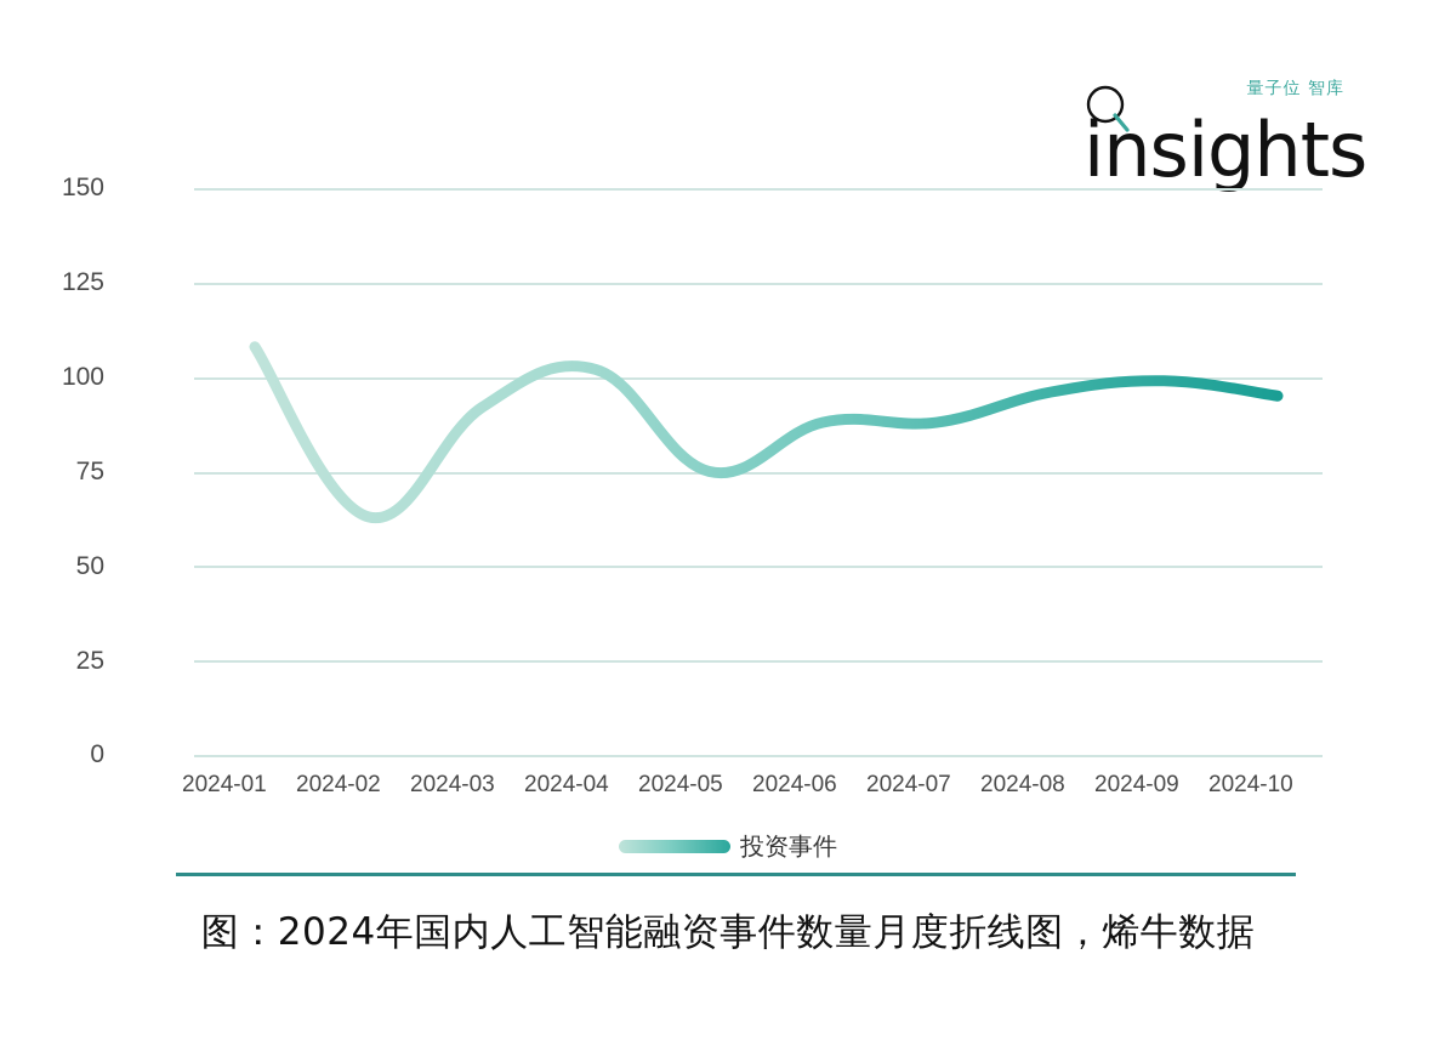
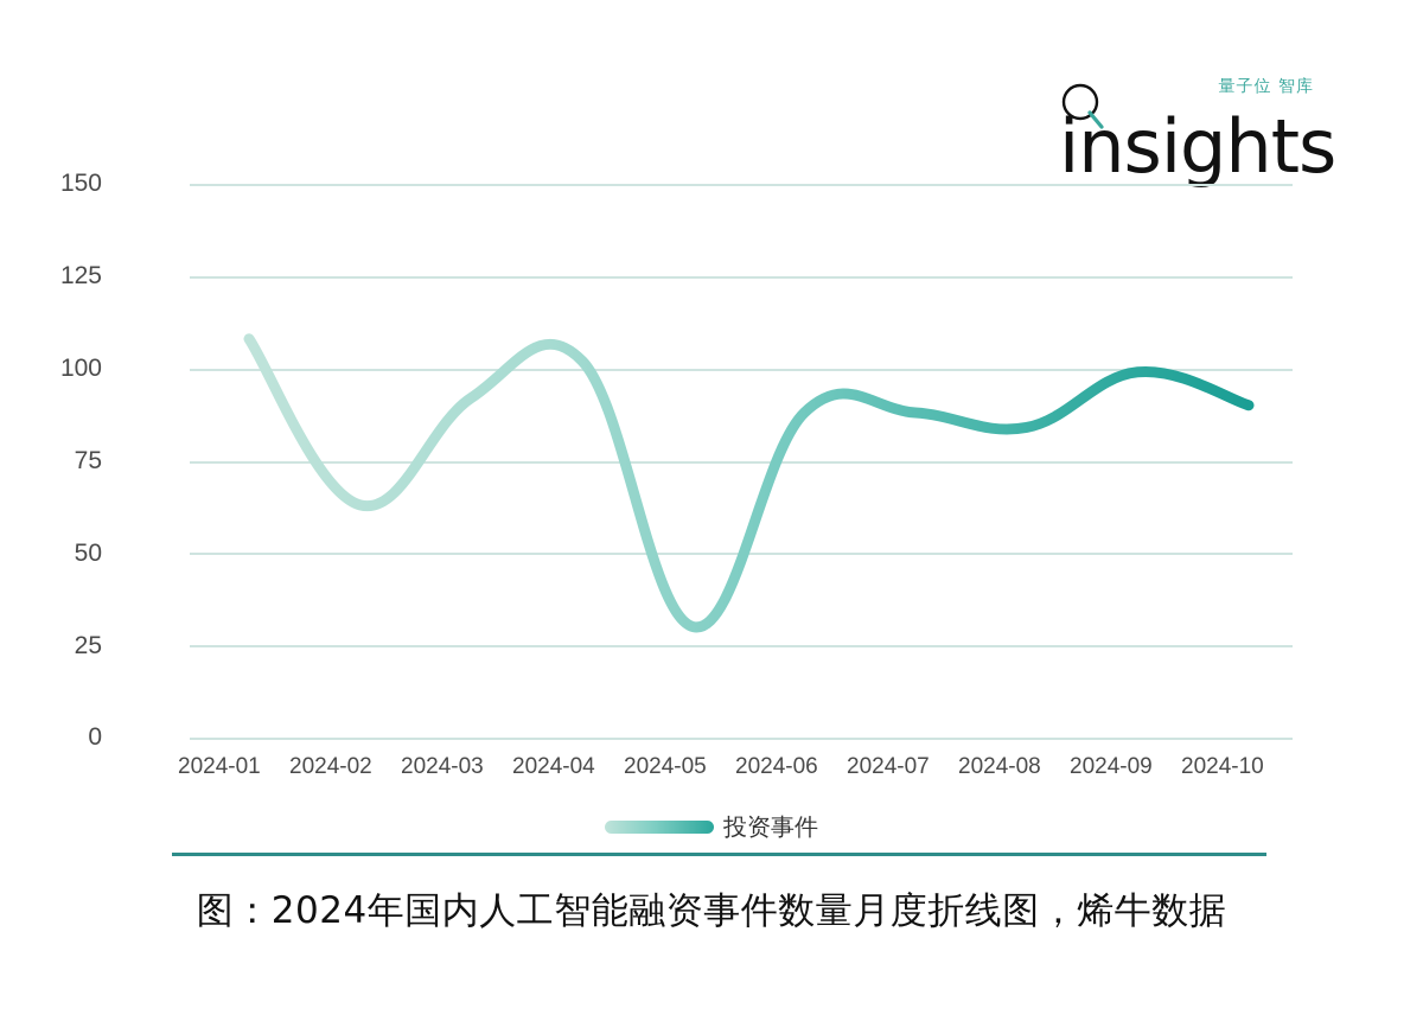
2024-05: 75 -> 30
2024-08: 96 -> 84
2024-10: 95 -> 90
